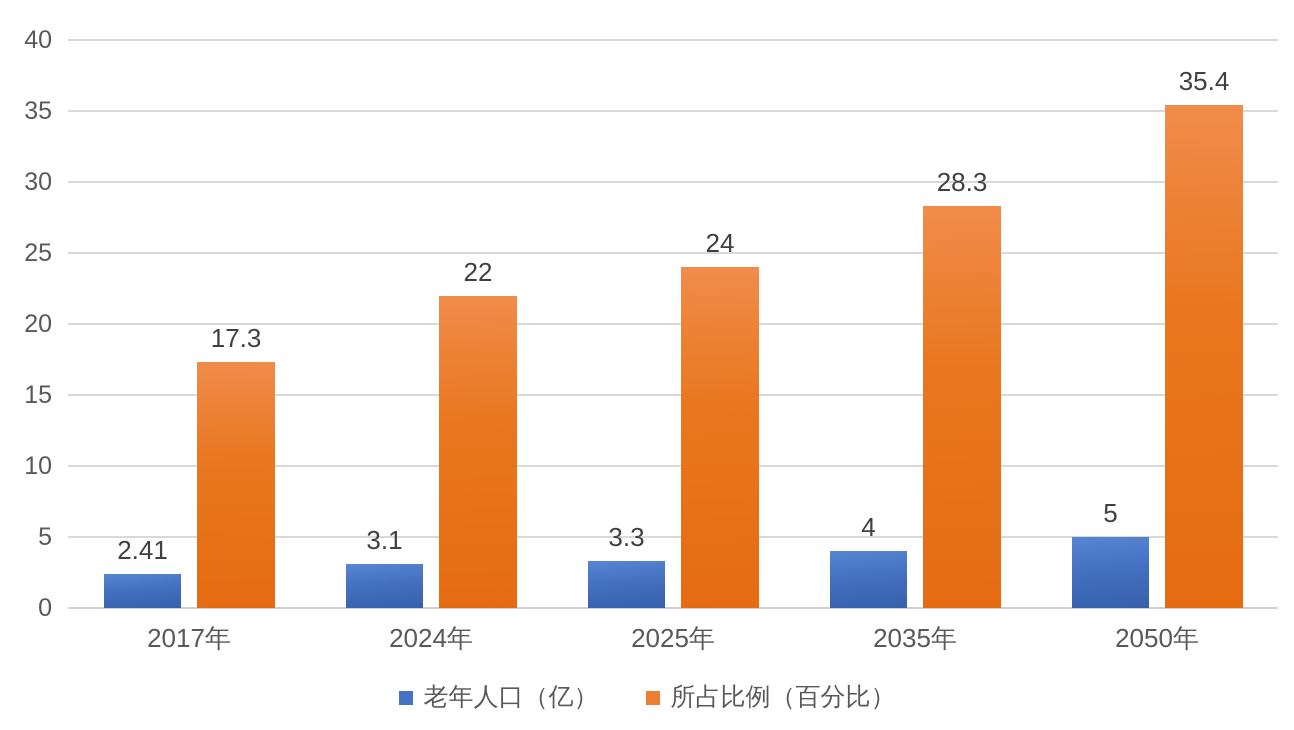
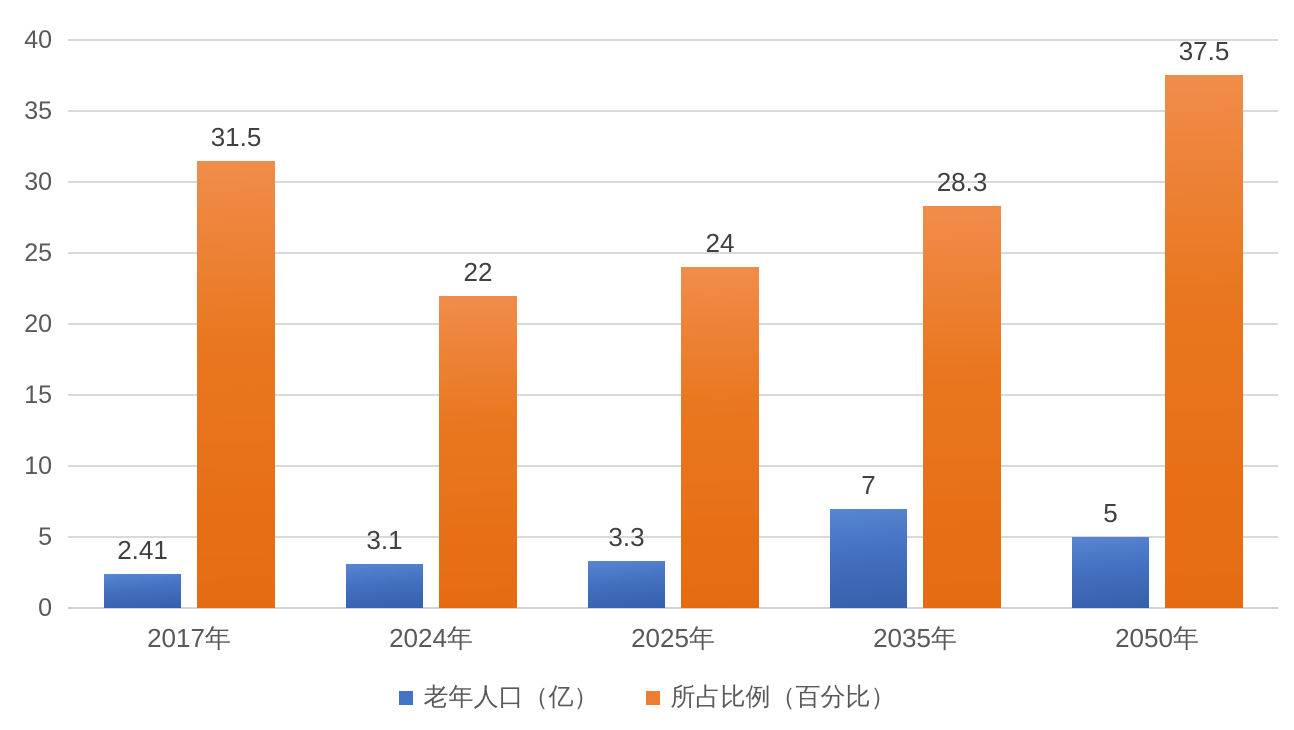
所占比例（百分比）/2017年: 17.3 -> 31.5
老年人口（亿）/2035年: 4 -> 7
所占比例（百分比）/2050年: 35.4 -> 37.5
